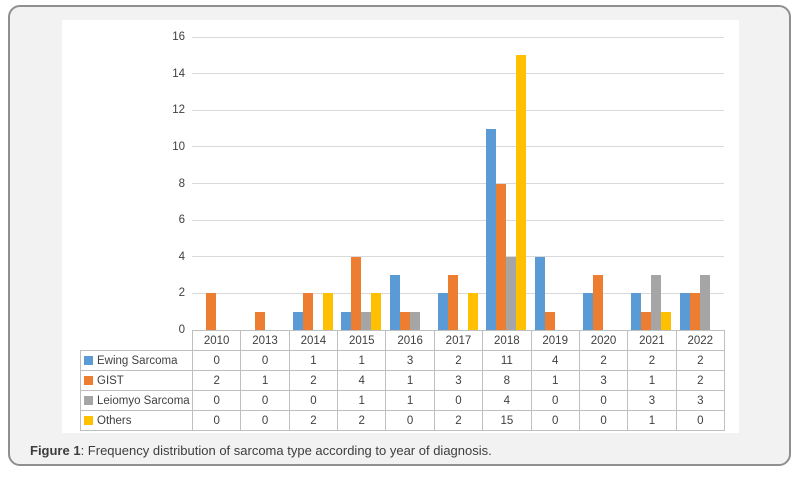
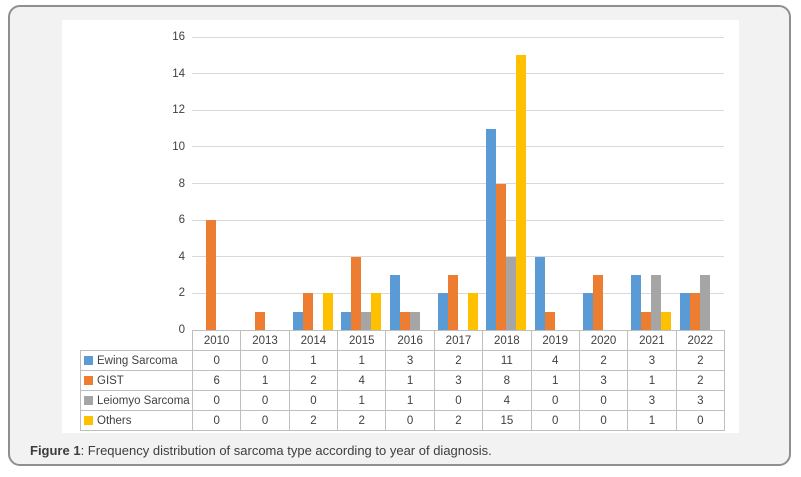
GIST/2010: 2 -> 6
Ewing Sarcoma/2021: 2 -> 3
